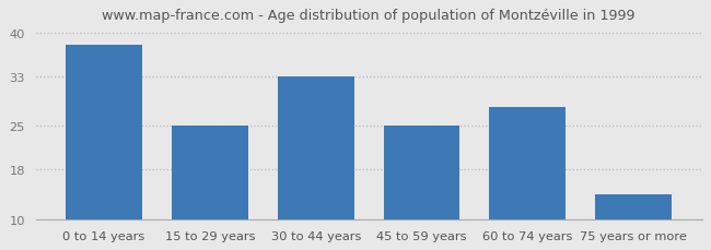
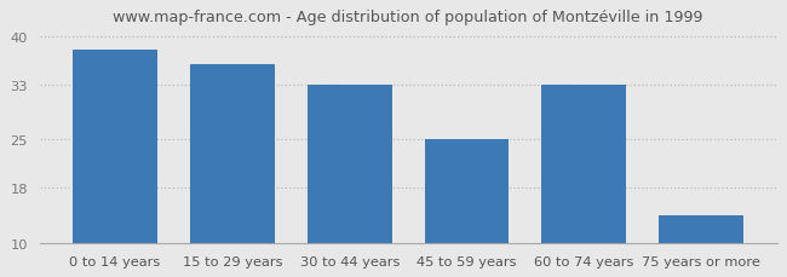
15 to 29 years: 25 -> 36
60 to 74 years: 28 -> 33
